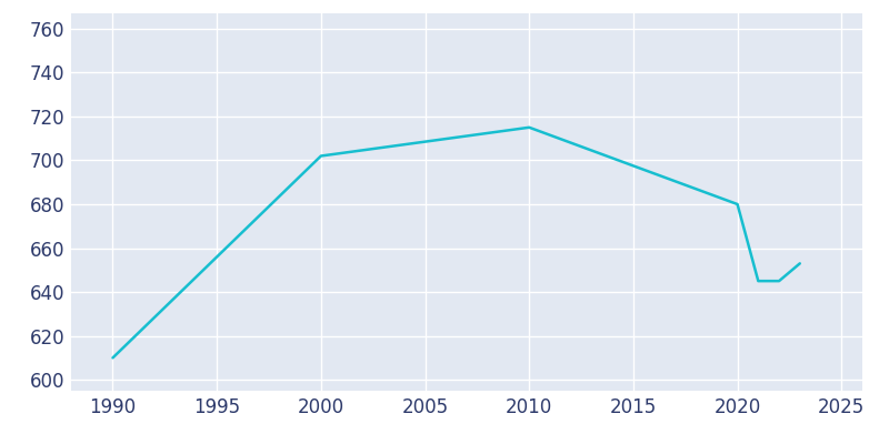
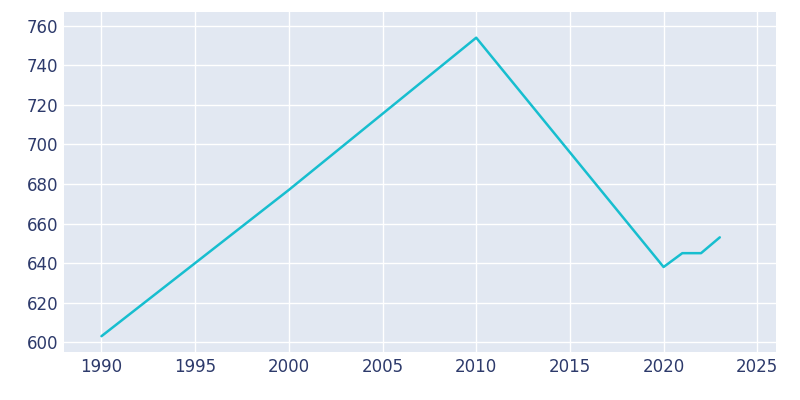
1990: 610 -> 603
2000: 702 -> 677
2010: 715 -> 754
2020: 680 -> 638
